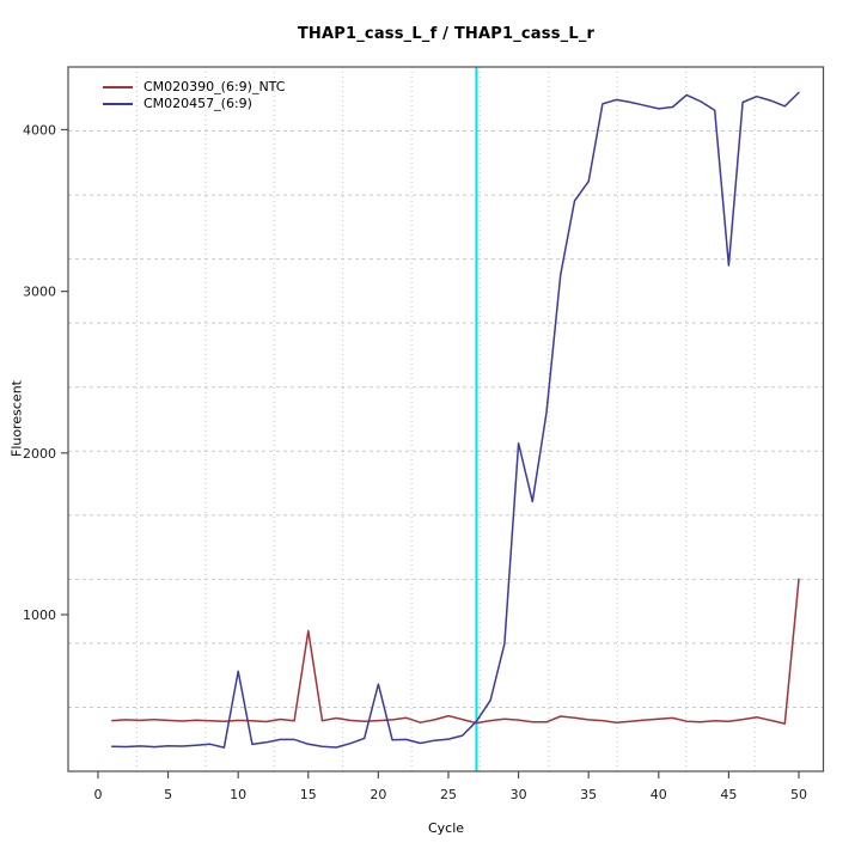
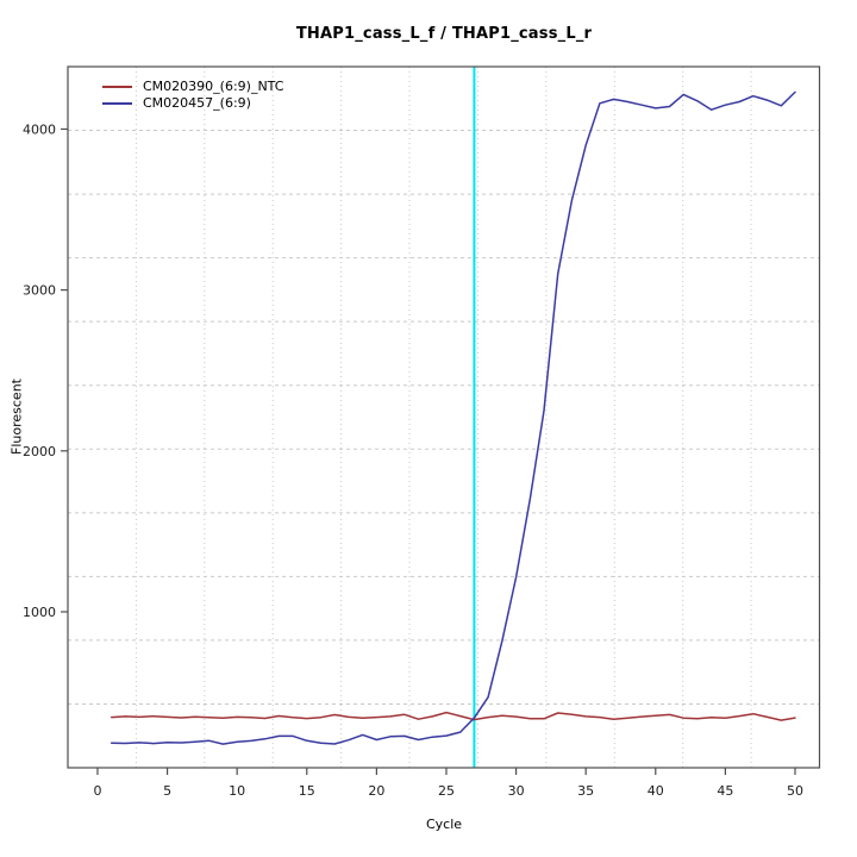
CM020457_(6:9)/10: 650 -> 190
CM020390_(6:9)_NTC/15: 900 -> 340
CM020457_(6:9)/20: 570 -> 200
CM020457_(6:9)/30: 2060 -> 1220
CM020457_(6:9)/35: 3680 -> 3900
CM020457_(6:9)/45: 3160 -> 4150
CM020390_(6:9)_NTC/50: 1220 -> 340
